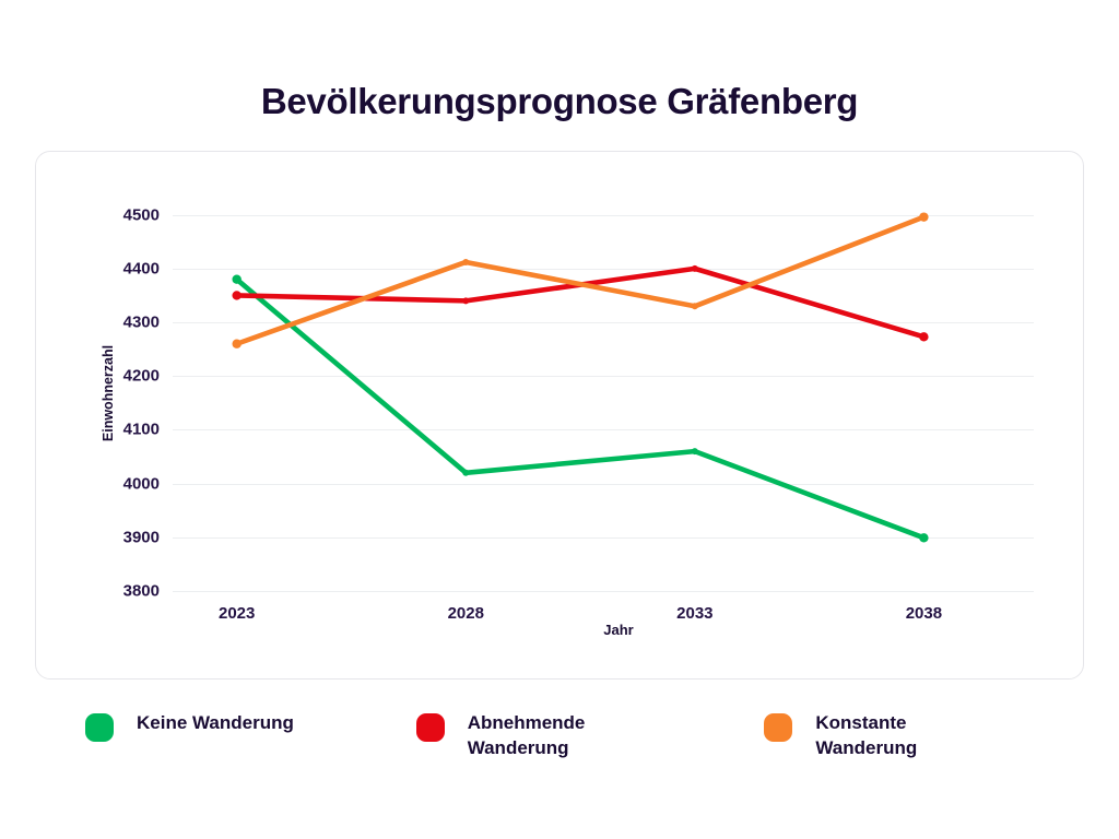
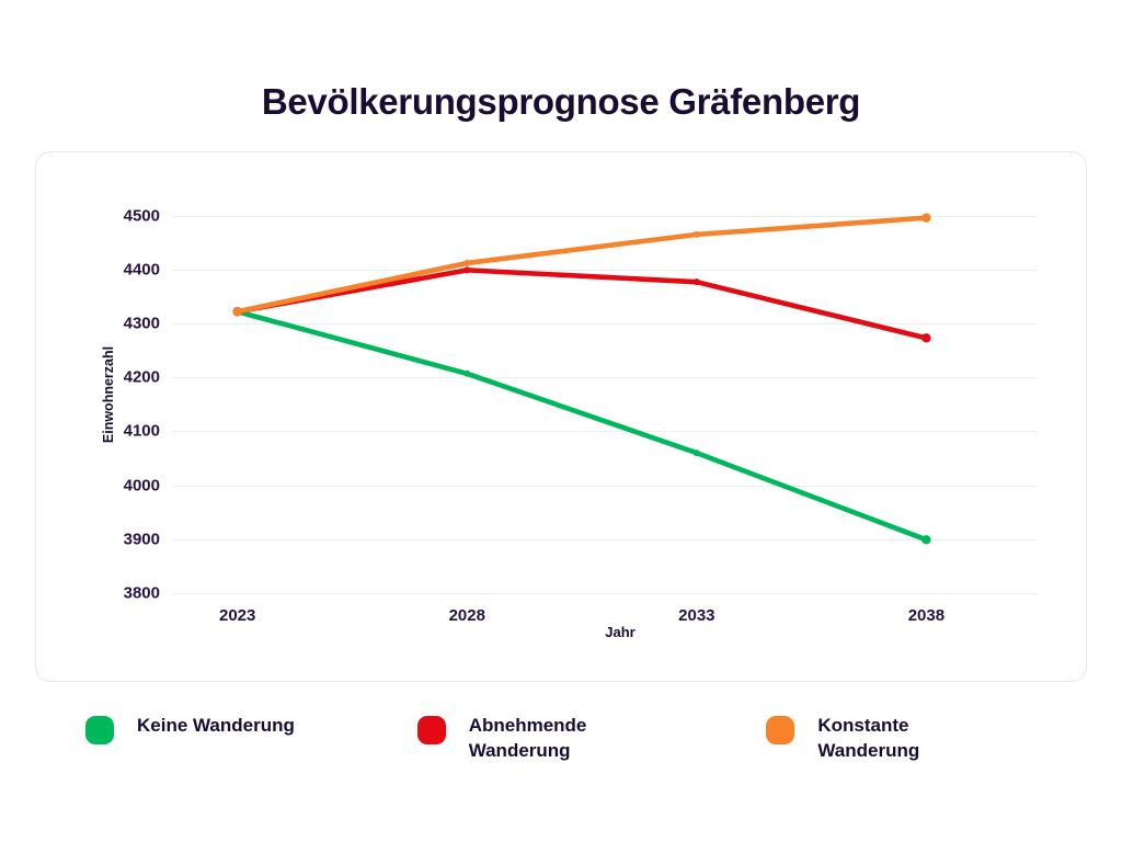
Keine Wanderung/2023: 4380 -> 4320
Abnehmende Wanderung/2023: 4350 -> 4320
Konstante Wanderung/2023: 4260 -> 4320
Keine Wanderung/2028: 4020 -> 4210
Abnehmende Wanderung/2028: 4340 -> 4400
Abnehmende Wanderung/2033: 4400 -> 4380
Konstante Wanderung/2033: 4330 -> 4460
